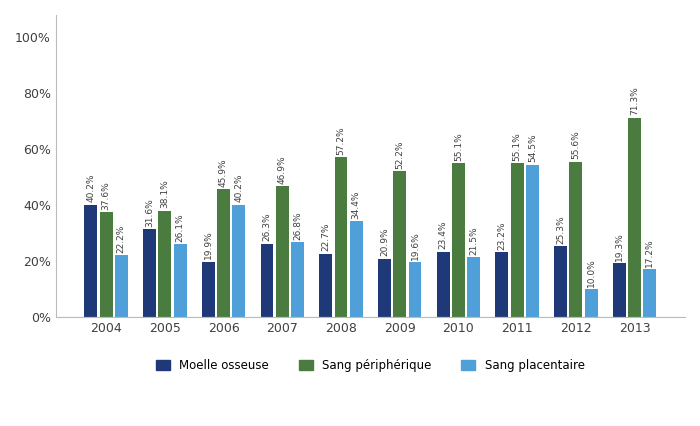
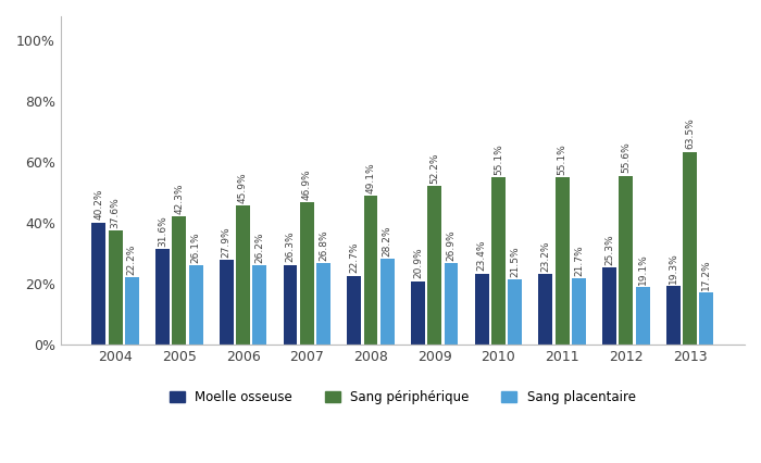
Sang périphérique/2005: 38.1% -> 42.3%
Moelle osseuse/2006: 19.9% -> 27.9%
Sang placentaire/2006: 40.2% -> 26.2%
Sang périphérique/2008: 57.2% -> 49.1%
Sang placentaire/2008: 34.4% -> 28.2%
Sang placentaire/2009: 19.6% -> 26.9%
Sang placentaire/2011: 54.5% -> 21.7%
Sang placentaire/2012: 10.0% -> 19.1%
Sang périphérique/2013: 71.3% -> 63.5%
